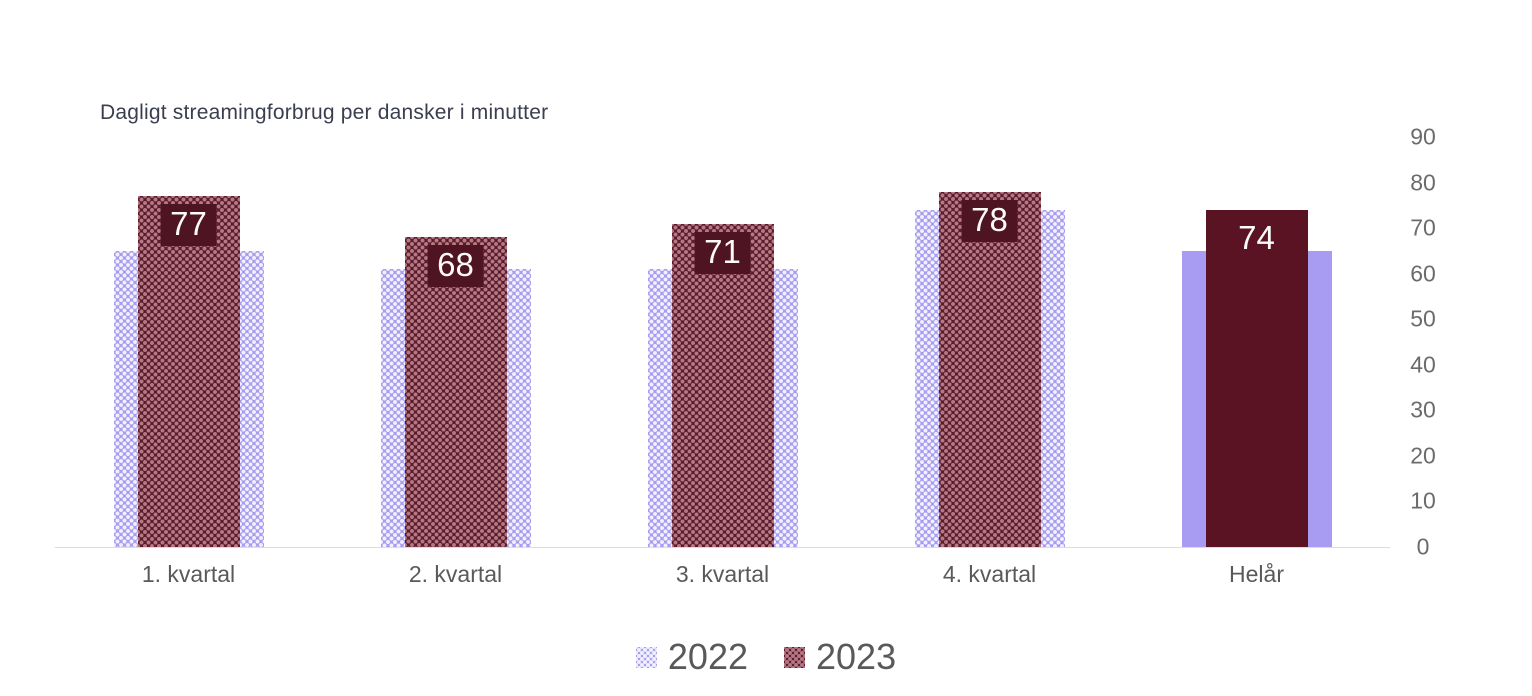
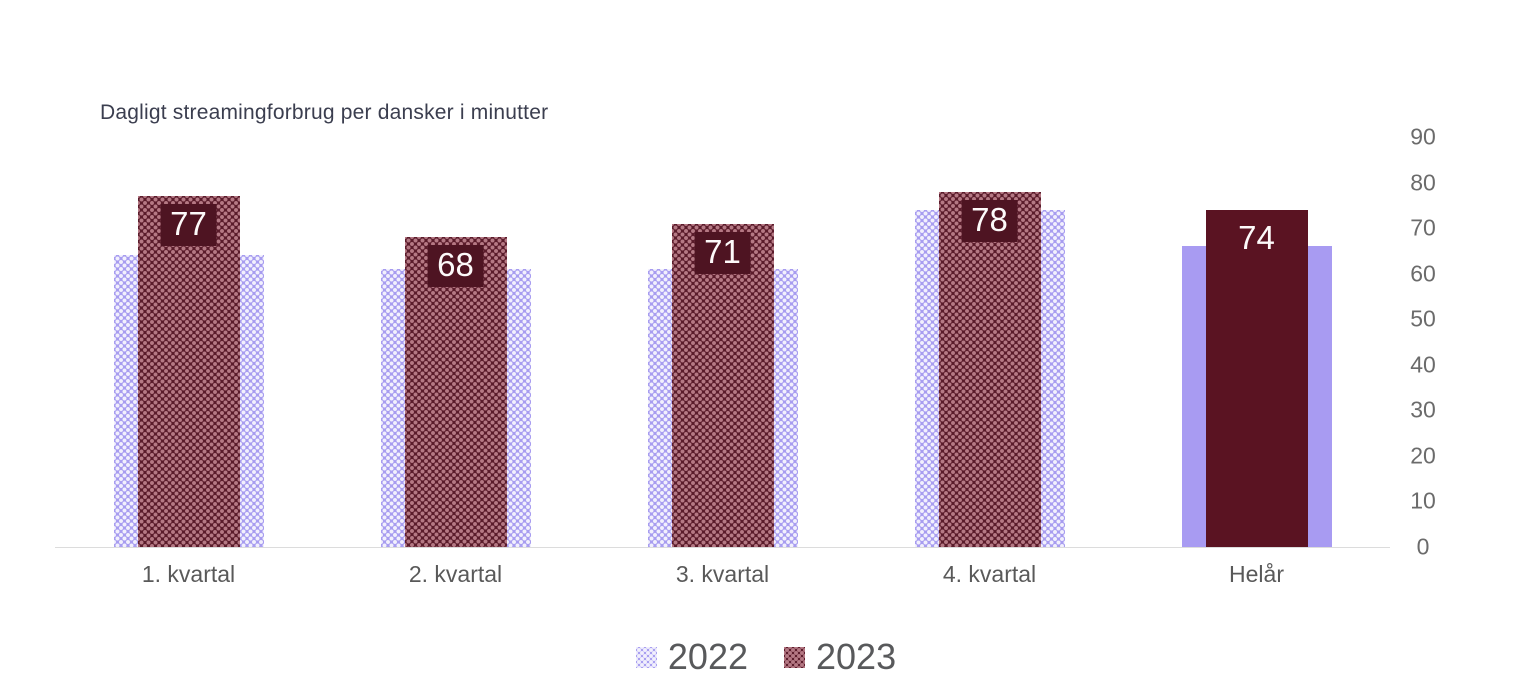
2022/1. kvartal: 65 -> 64
2022/Helår: 65 -> 66
